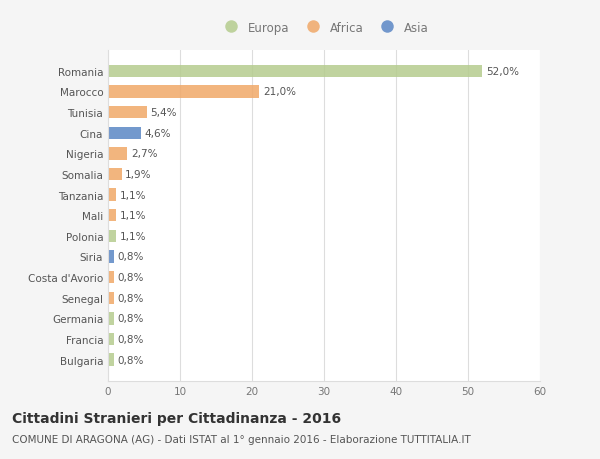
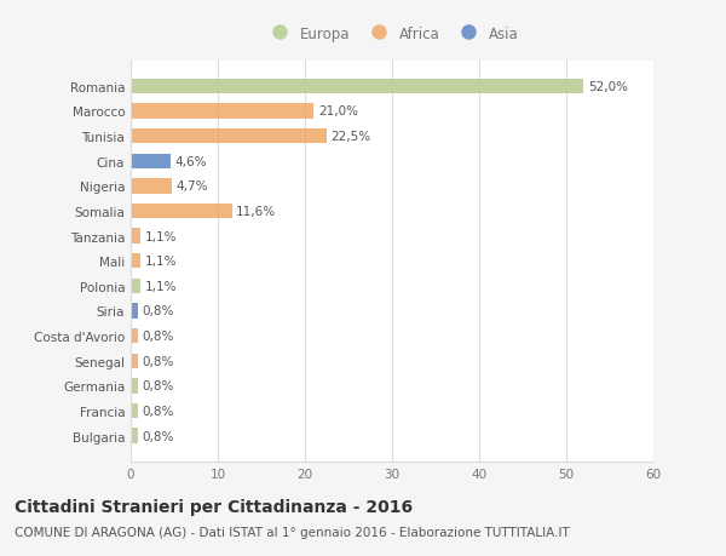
Tunisia: 5,4% -> 22,5%
Nigeria: 2,7% -> 4,7%
Somalia: 1,9% -> 11,6%
